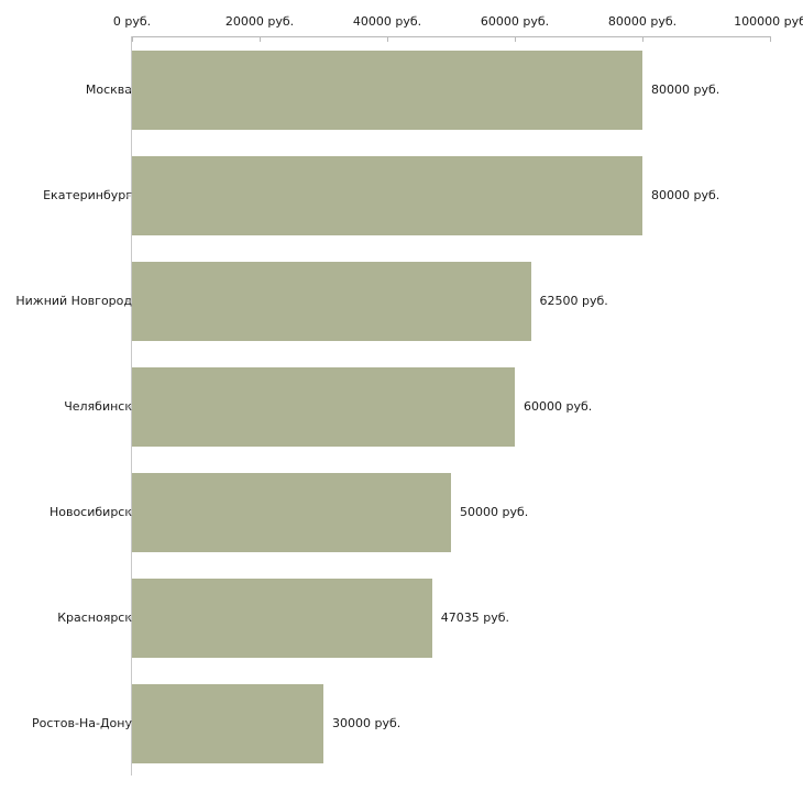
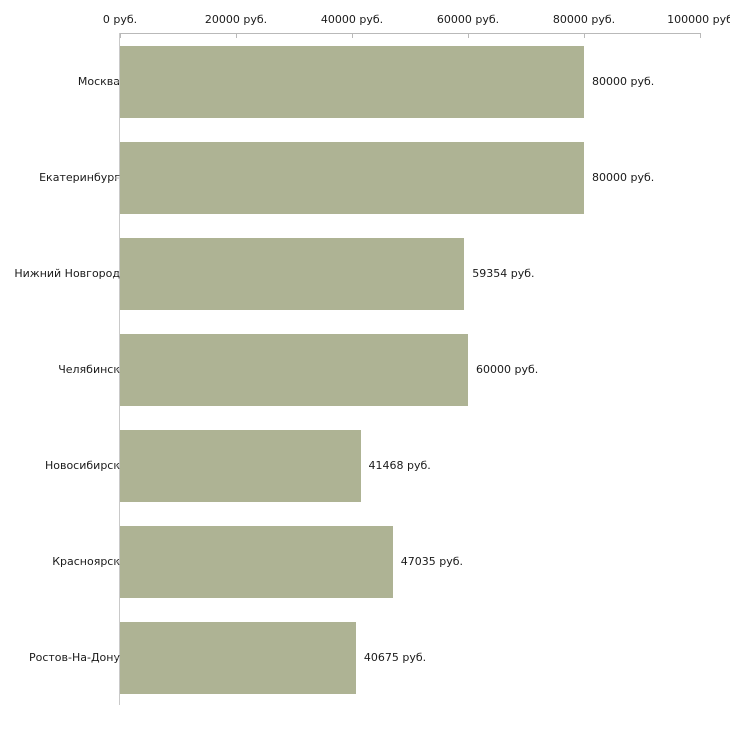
Нижний Новгород: 62500 -> 59354
Новосибирск: 50000 -> 41468
Ростов-На-Дону: 30000 -> 40675
